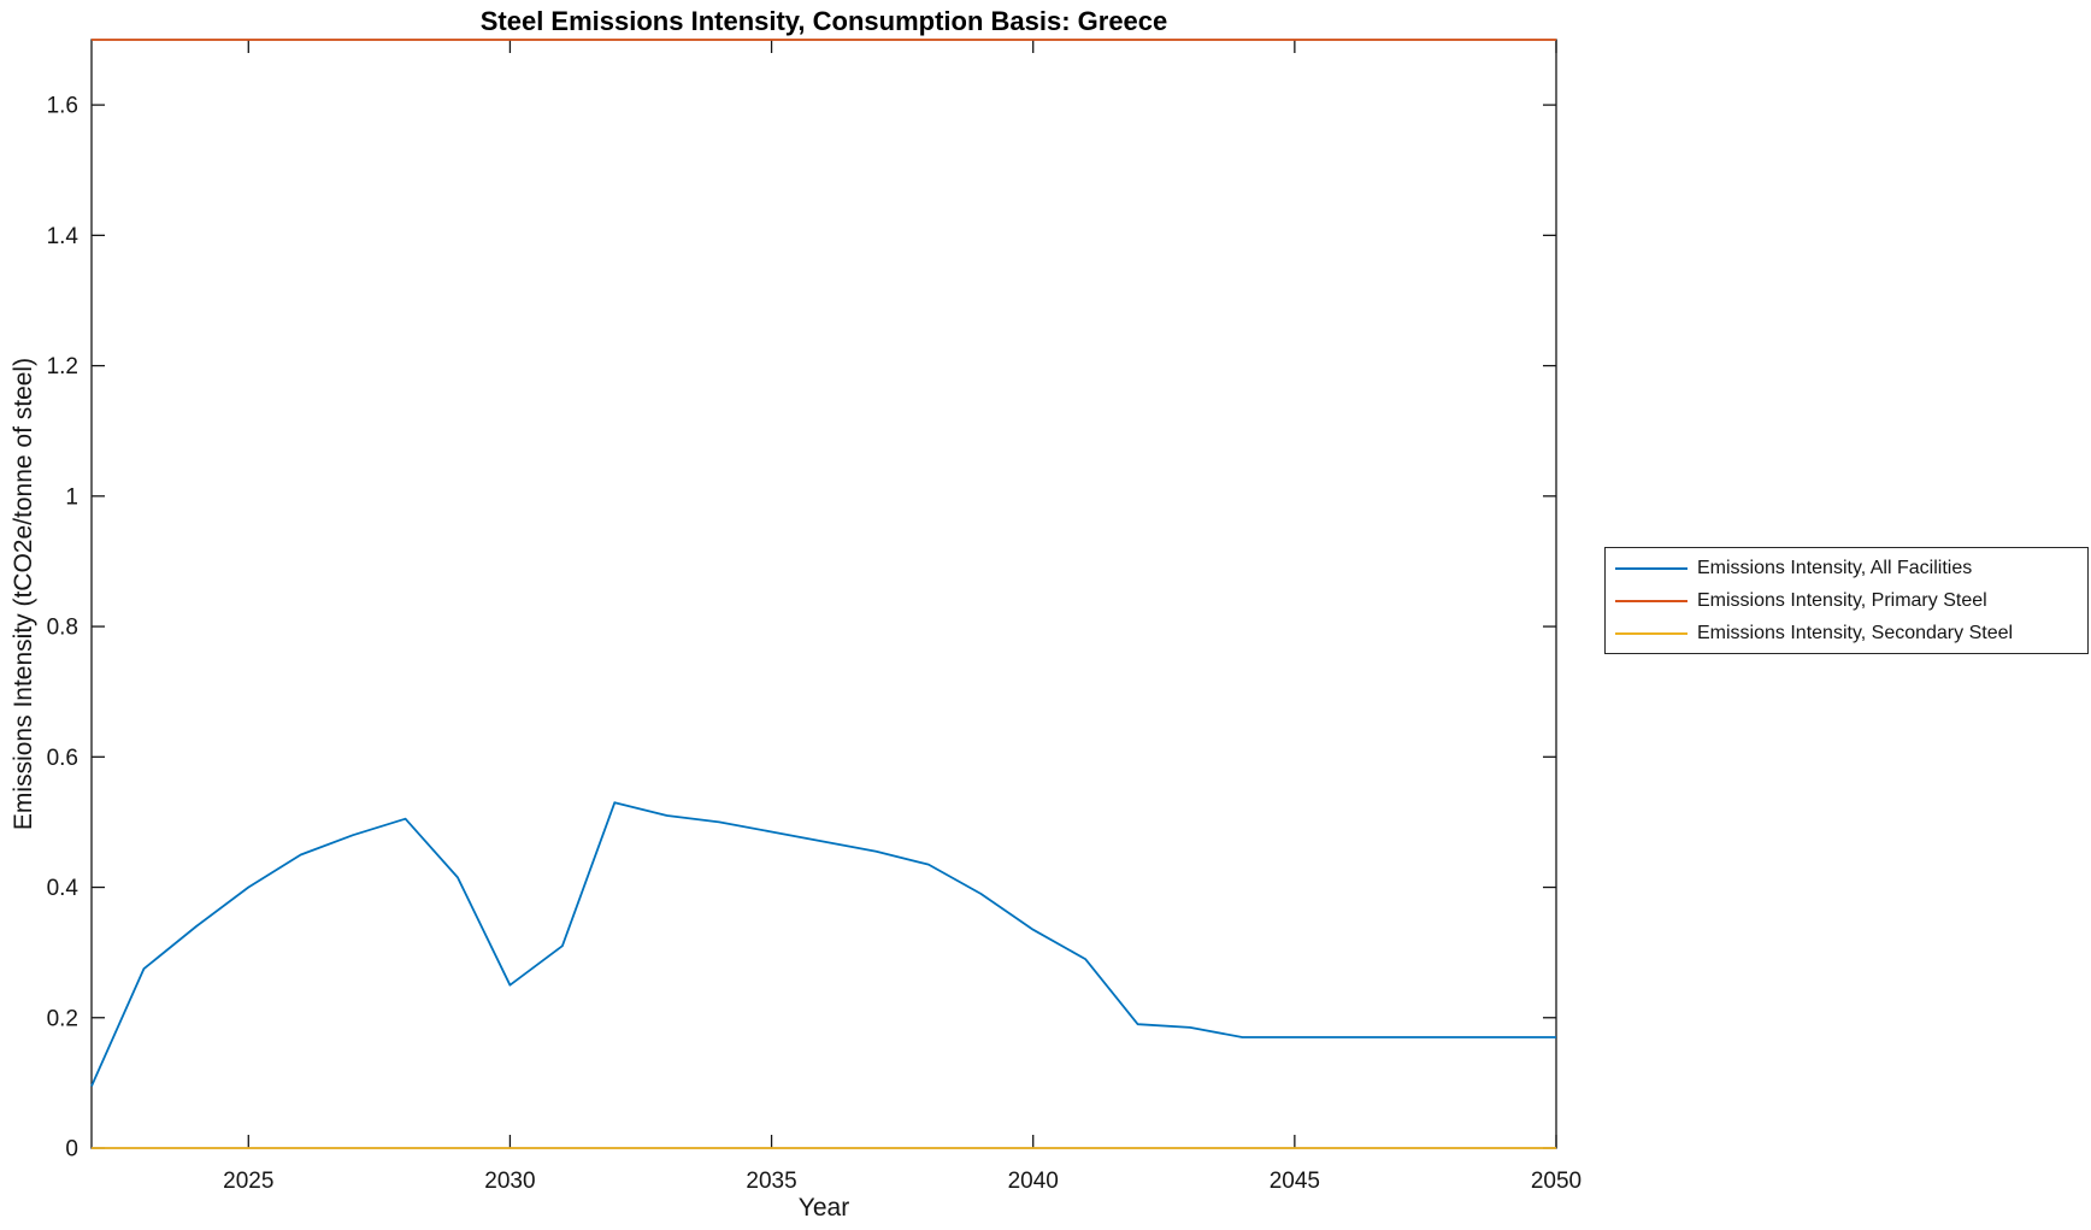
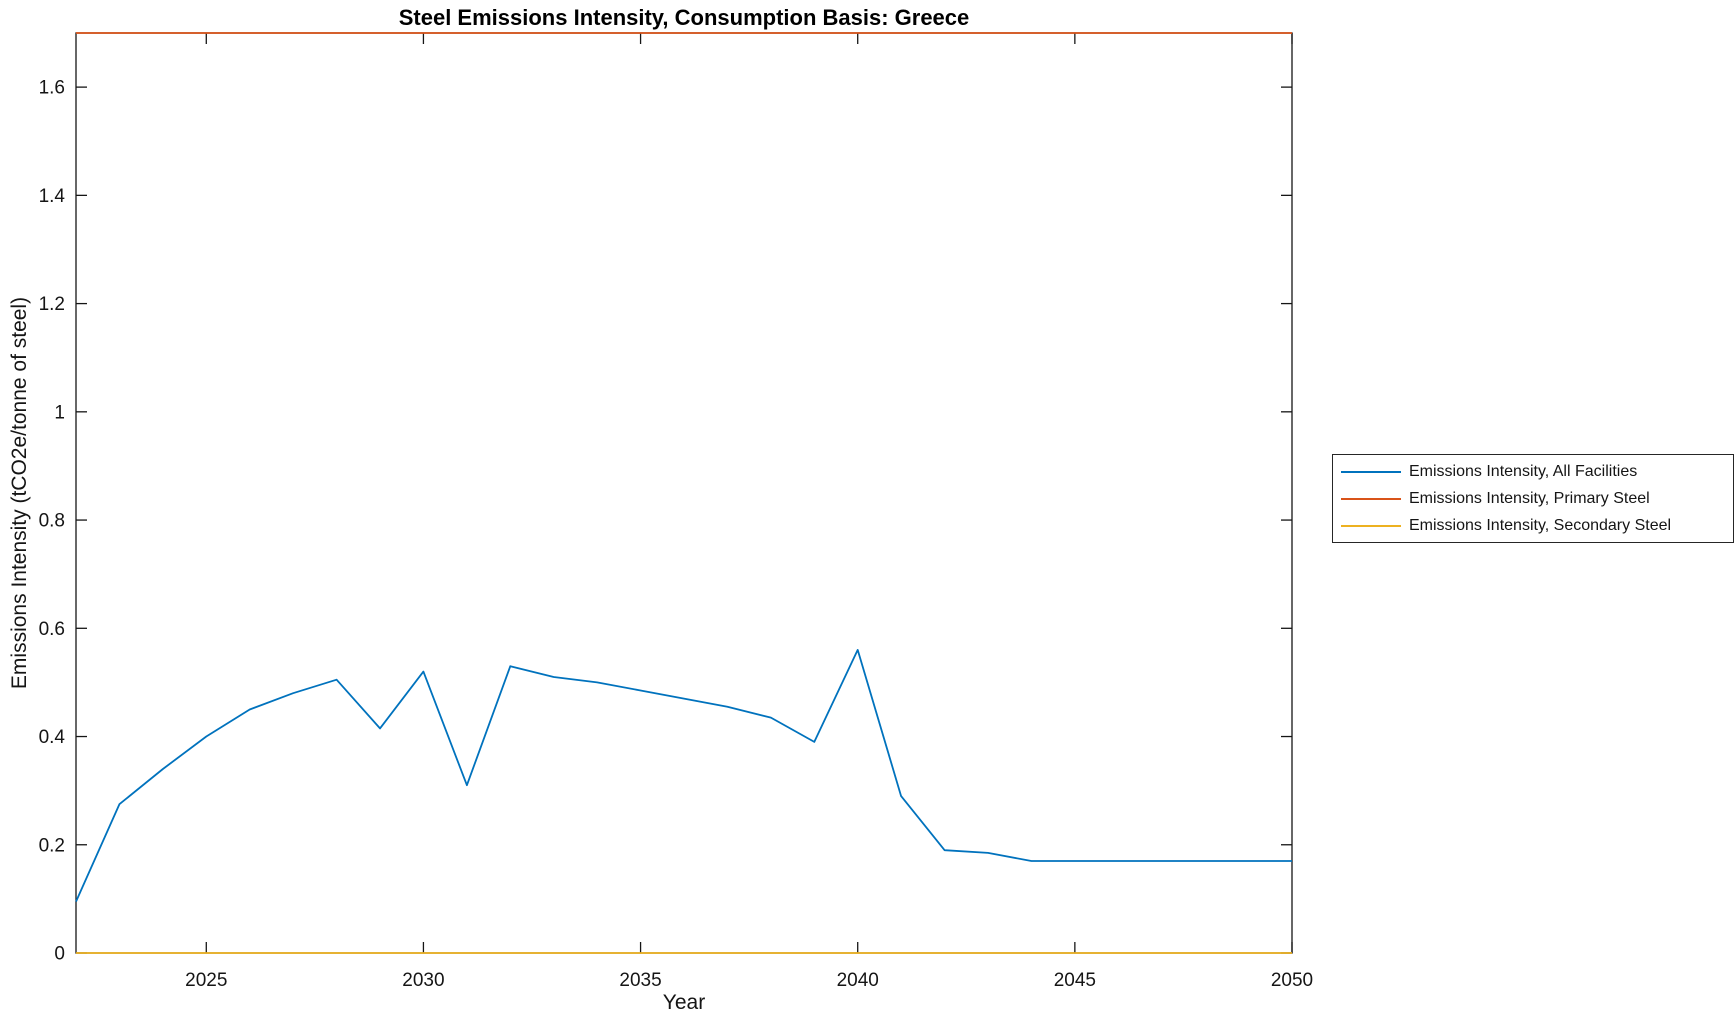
Emissions Intensity, All Facilities/2030: 0.25 -> 0.52
Emissions Intensity, All Facilities/2040: 0.34 -> 0.56
